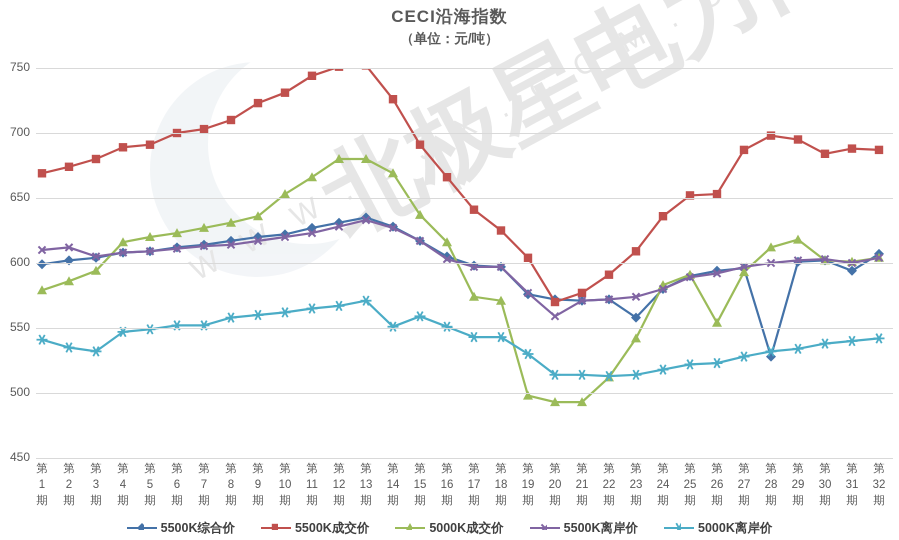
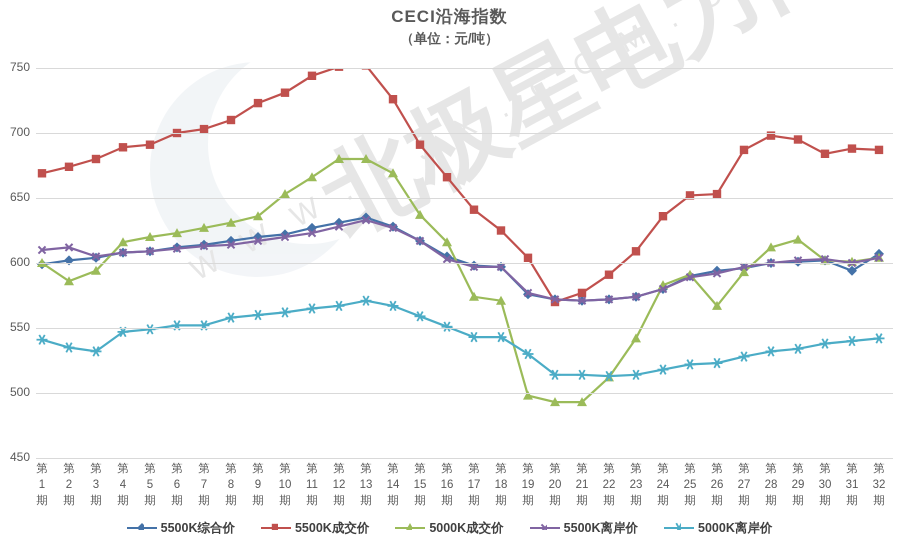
5000K成交价/第1期: 579 -> 600
5000K离岸价/第14期: 551 -> 567
5500K离岸价/第20期: 559 -> 572
5500K综合价/第23期: 558 -> 574
5000K成交价/第26期: 554 -> 567
5500K综合价/第28期: 528 -> 600
